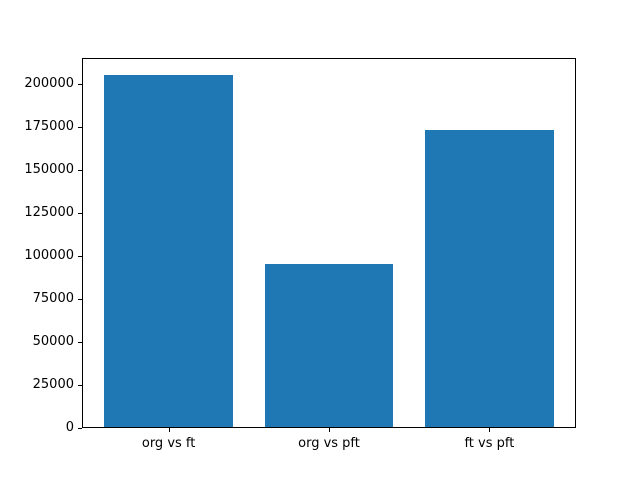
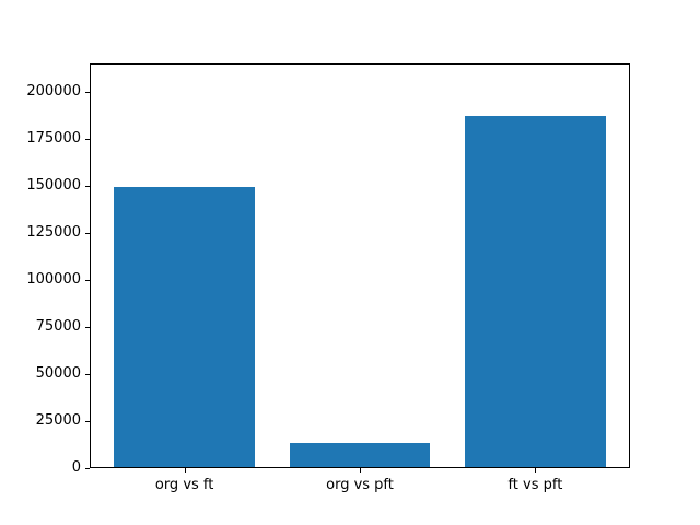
org vs ft: 205000 -> 149000
org vs pft: 95000 -> 13000
ft vs pft: 173000 -> 187000
